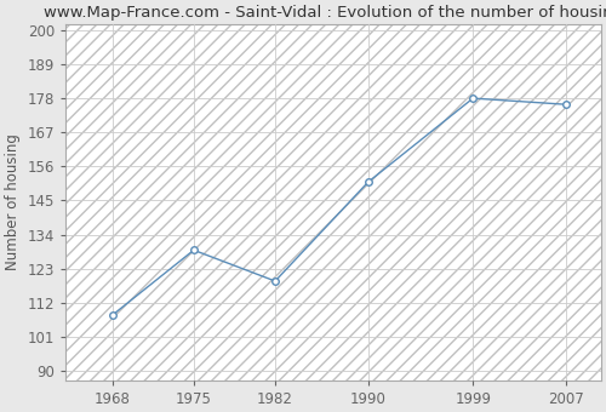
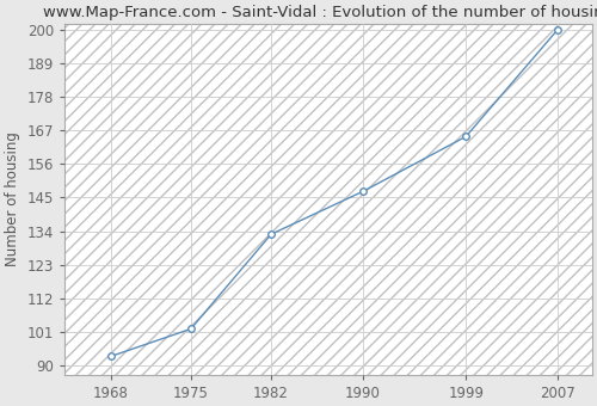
1968: 108 -> 93
1975: 129 -> 102
1982: 119 -> 133
1990: 151 -> 147
1999: 178 -> 165
2007: 176 -> 200
